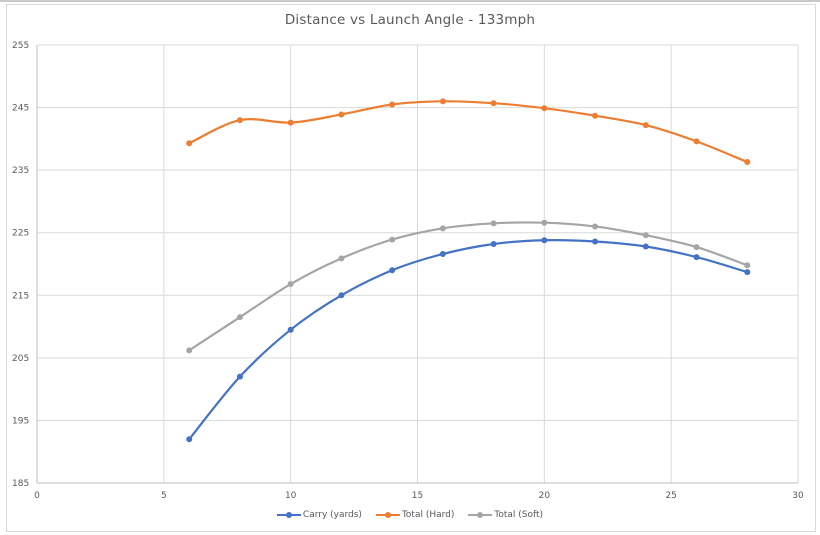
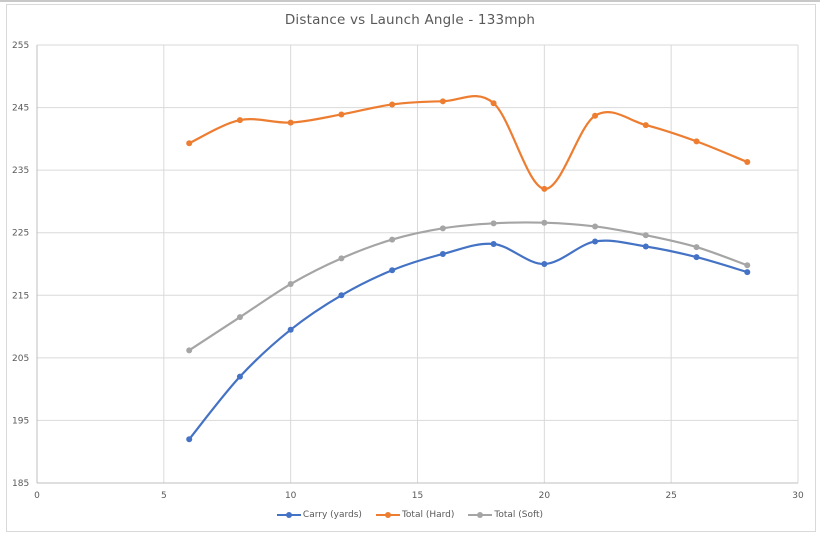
Carry (yards)/20: 224 -> 220
Total (Hard)/20: 245 -> 232
